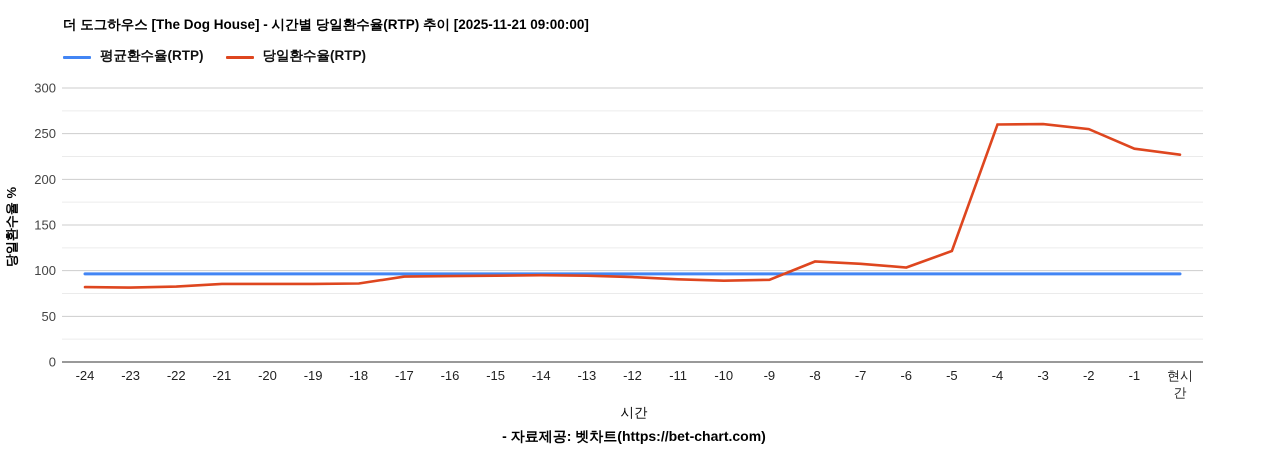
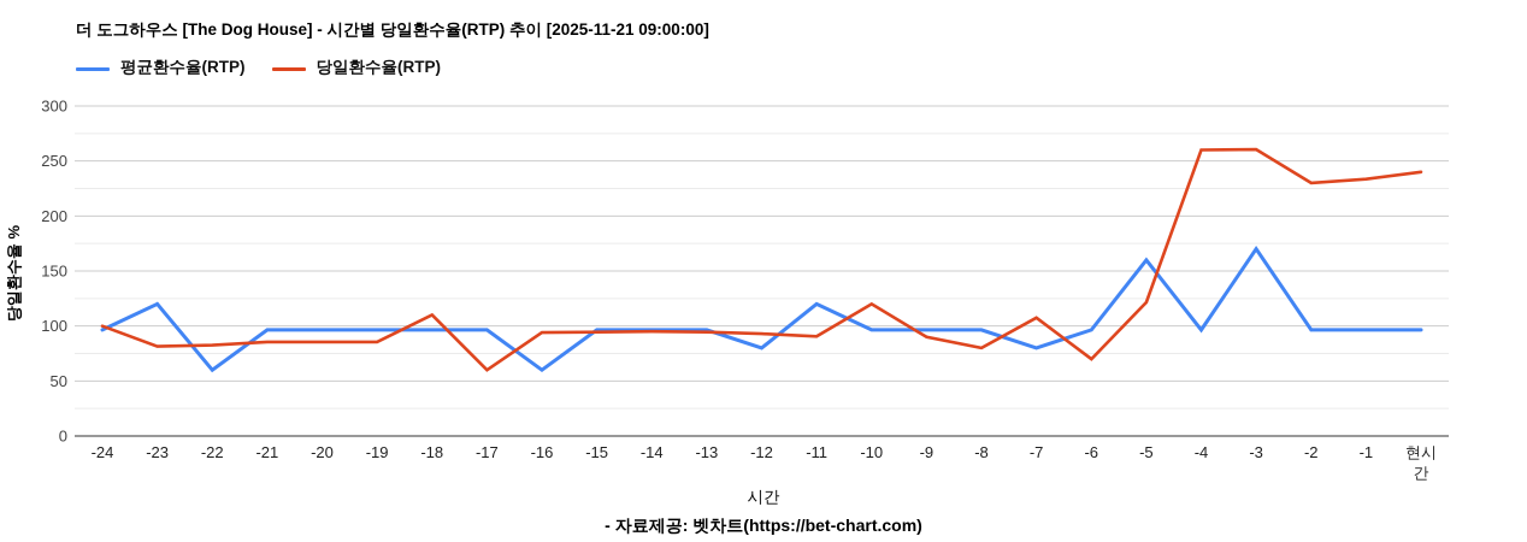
당일환수율(RTP)/-24: 80 -> 100
평균환수율(RTP)/-23: 100 -> 120
평균환수율(RTP)/-22: 100 -> 60
당일환수율(RTP)/-18: 90 -> 110
당일환수율(RTP)/-17: 90 -> 60
평균환수율(RTP)/-16: 100 -> 60
평균환수율(RTP)/-12: 100 -> 80
평균환수율(RTP)/-11: 100 -> 120
당일환수율(RTP)/-10: 90 -> 120
당일환수율(RTP)/-8: 110 -> 80
평균환수율(RTP)/-7: 100 -> 80
당일환수율(RTP)/-6: 100 -> 70
평균환수율(RTP)/-5: 100 -> 160
평균환수율(RTP)/-3: 100 -> 170
당일환수율(RTP)/-2: 260 -> 230
당일환수율(RTP)/현시간: 230 -> 240
